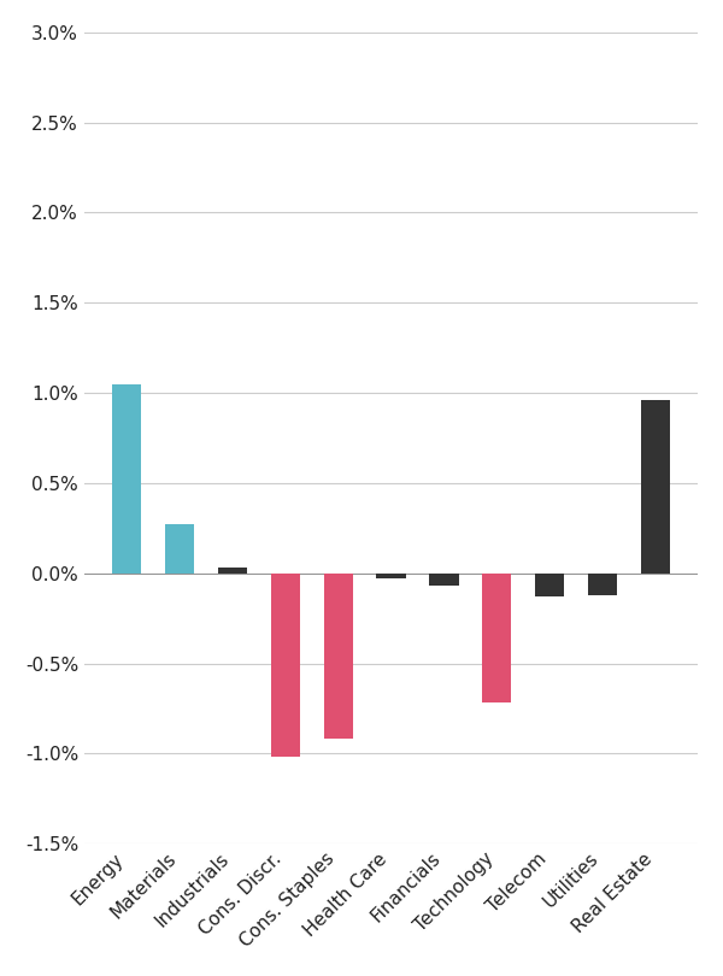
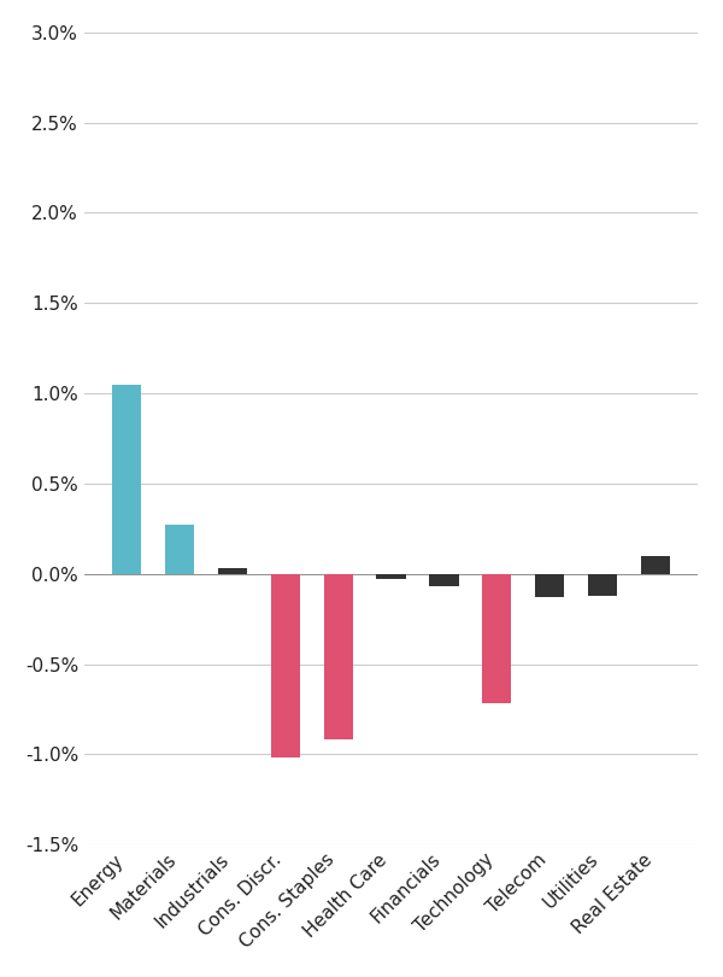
Real Estate: 0.96% -> 0.10%
